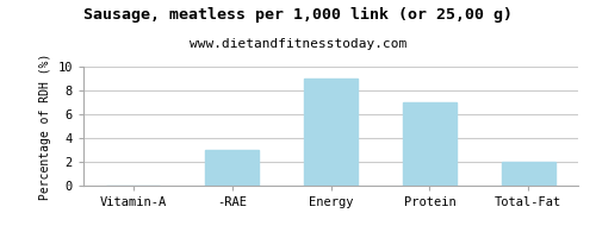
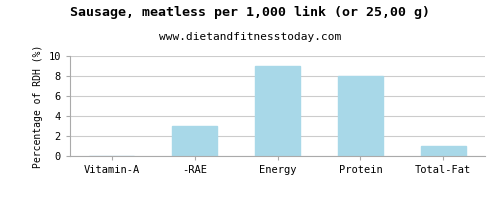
Protein: 7 -> 8
Total-Fat: 2 -> 1
